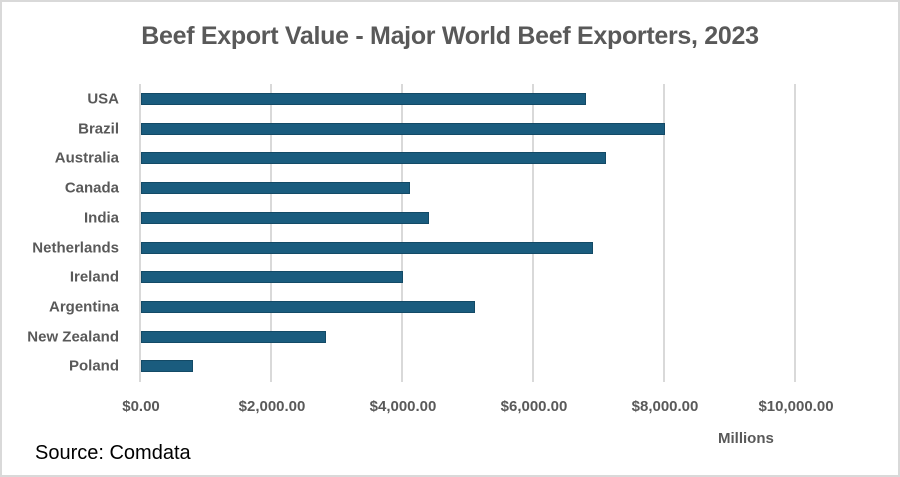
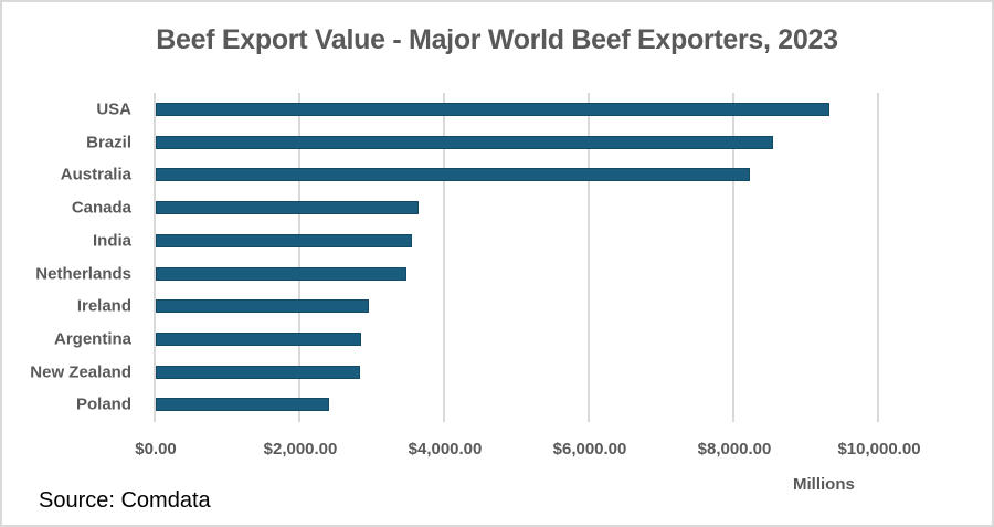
USA: $6800 -> $9300
Brazil: $8000 -> $8500
Australia: $7100 -> $8200
Canada: $4100 -> $3600
India: $4400 -> $3500
Netherlands: $6900 -> $3500
Ireland: $4000 -> $3000
Argentina: $5100 -> $2800
Poland: $800 -> $2400
